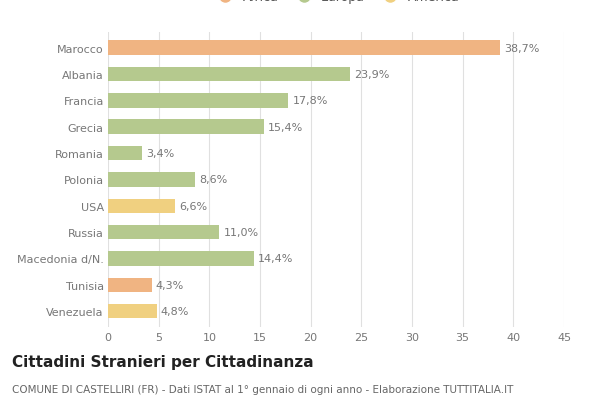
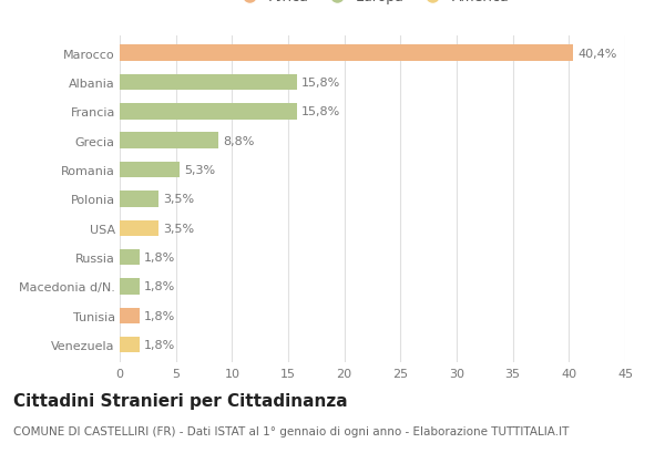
Marocco: 38,7% -> 40,4%
Albania: 23,9% -> 15,8%
Francia: 17,8% -> 15,8%
Grecia: 15,4% -> 8,8%
Romania: 3,4% -> 5,3%
Polonia: 8,6% -> 3,5%
USA: 6,6% -> 3,5%
Russia: 11,0% -> 1,8%
Macedonia d/N.: 14,4% -> 1,8%
Tunisia: 4,3% -> 1,8%
Venezuela: 4,8% -> 1,8%
